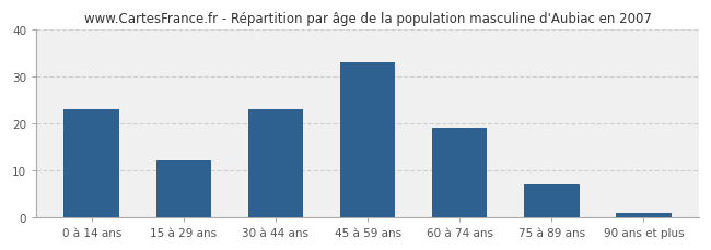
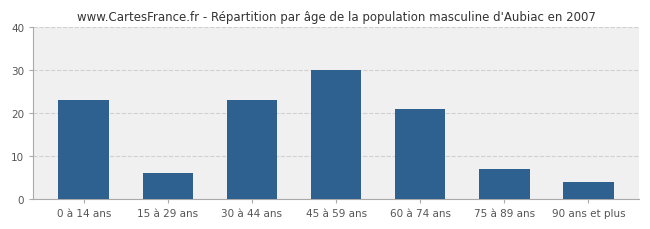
15 à 29 ans: 12 -> 6
45 à 59 ans: 33 -> 30
60 à 74 ans: 19 -> 21
90 ans et plus: 1 -> 4
